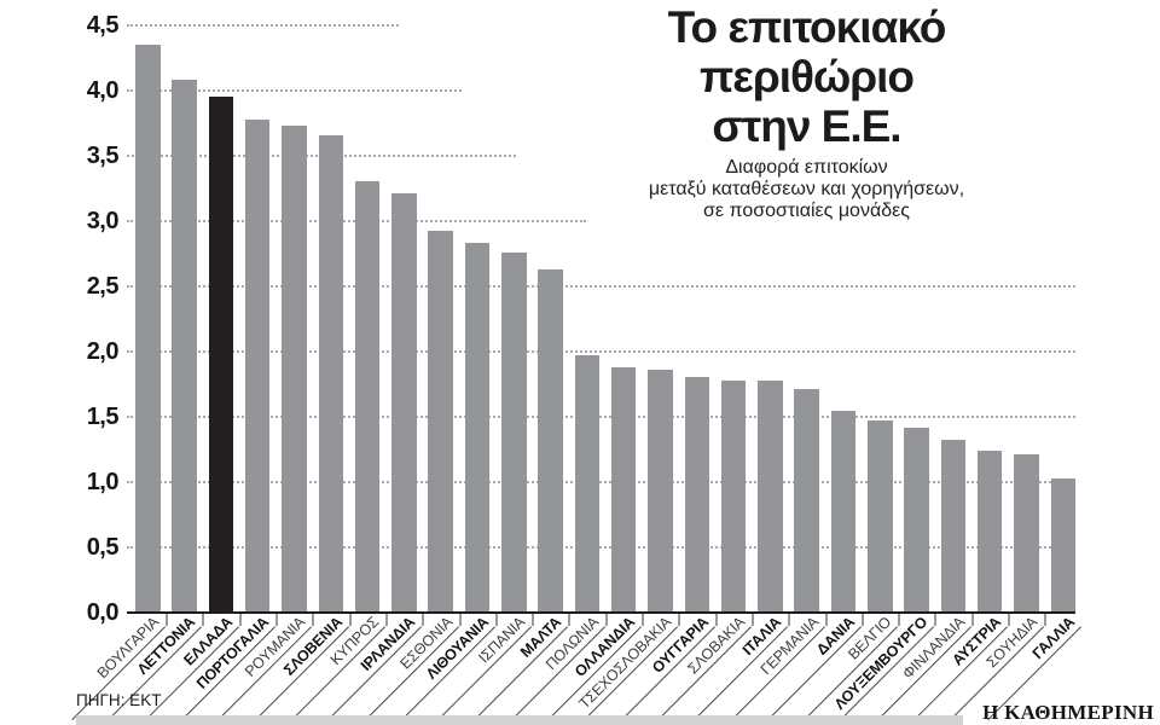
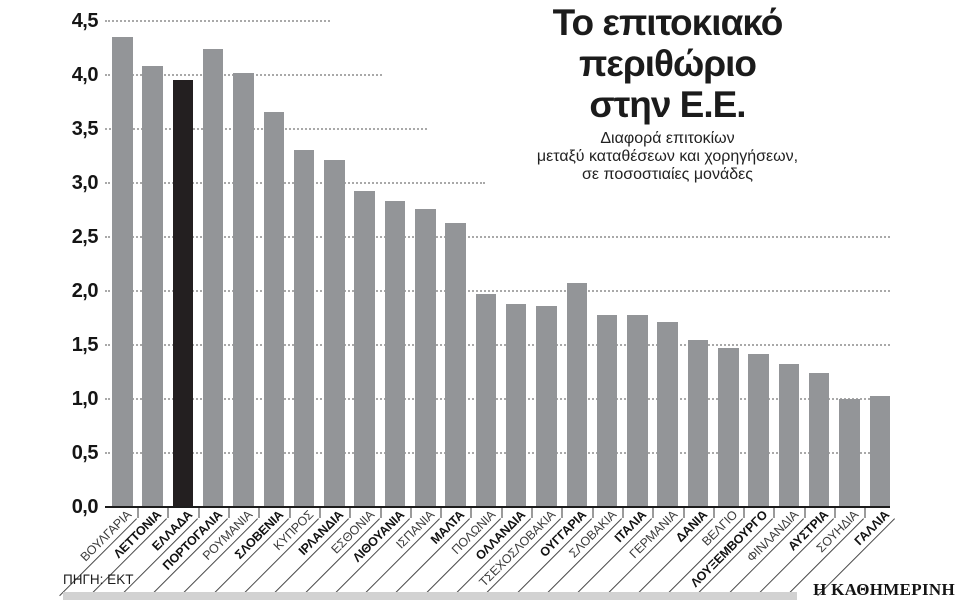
ΠΟΡΤΟΓΑΛΙΑ: 3,78 -> 4,24
ΡΟΥΜΑΝΙΑ: 3,73 -> 4,02
ΟΥΓΓΑΡΙΑ: 1,81 -> 2,07
ΣΟΥΗΔΙΑ: 1,21 -> 1,00
